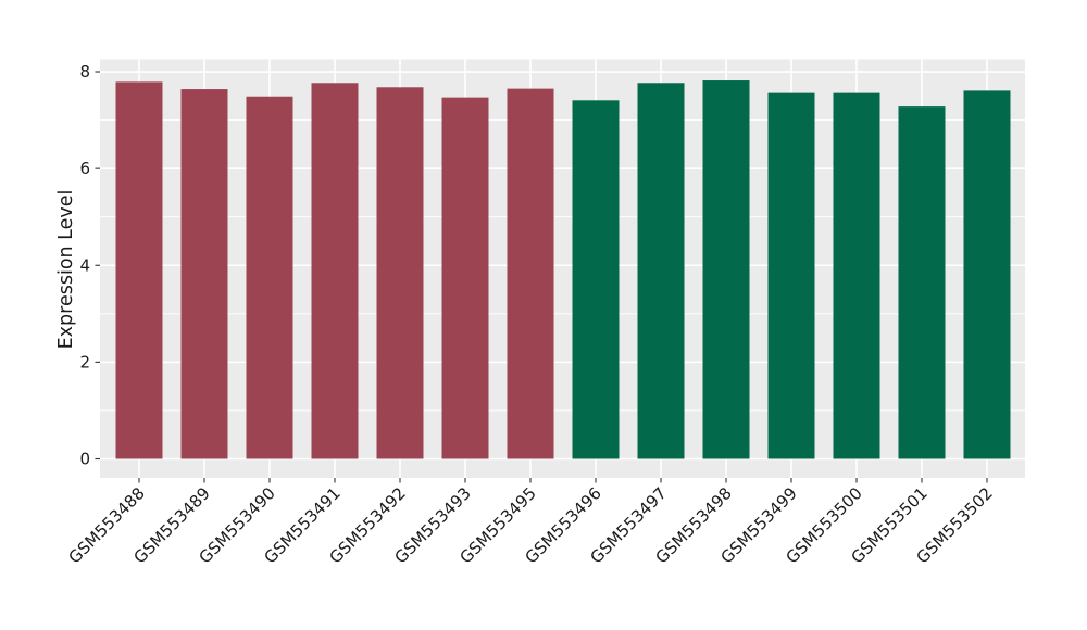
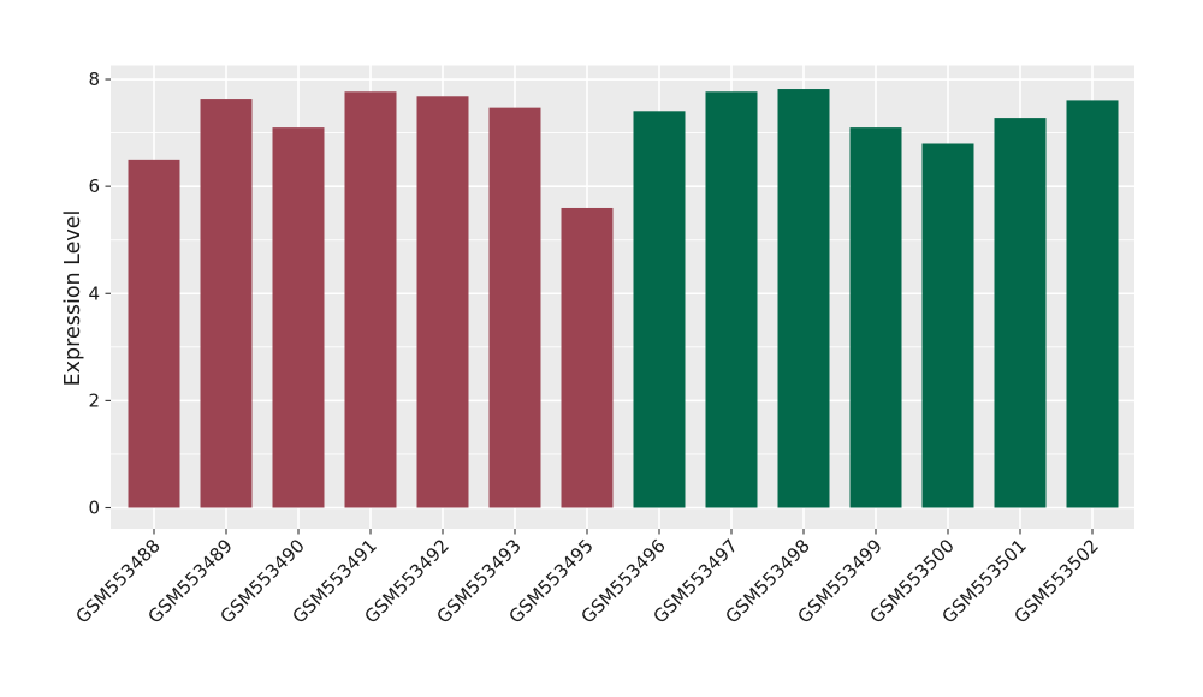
GSM553488: 7.8 -> 6.5
GSM553490: 7.5 -> 7.1
GSM553495: 7.7 -> 5.6
GSM553499: 7.6 -> 7.1
GSM553500: 7.6 -> 6.8
